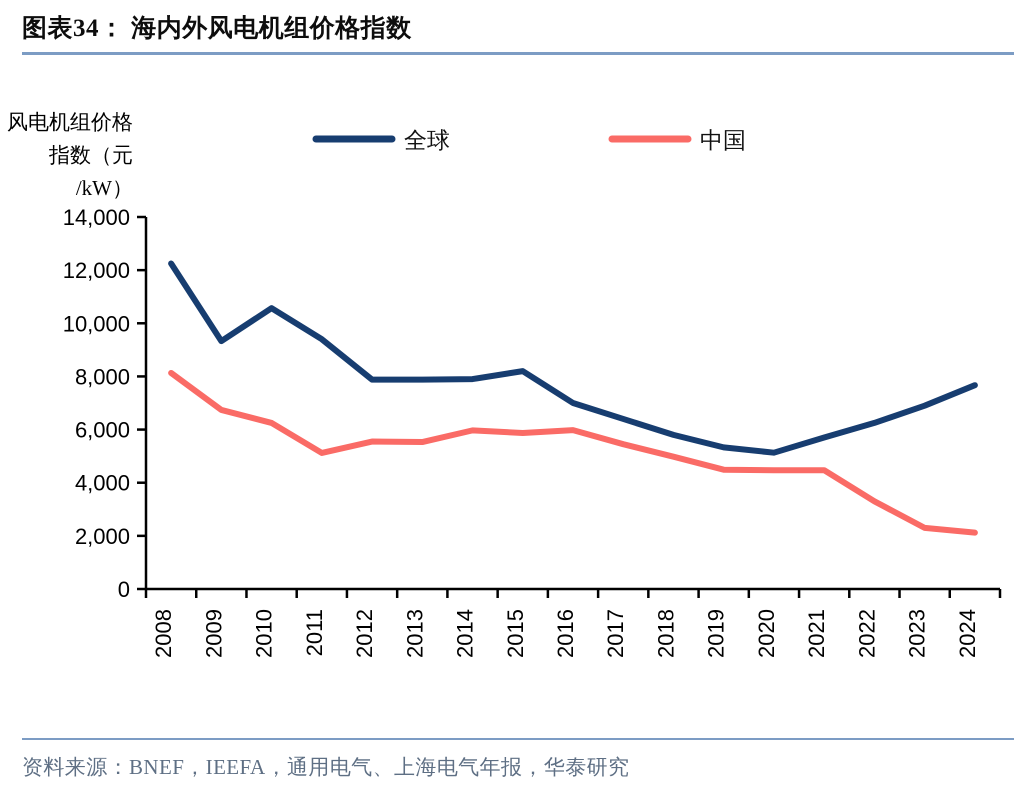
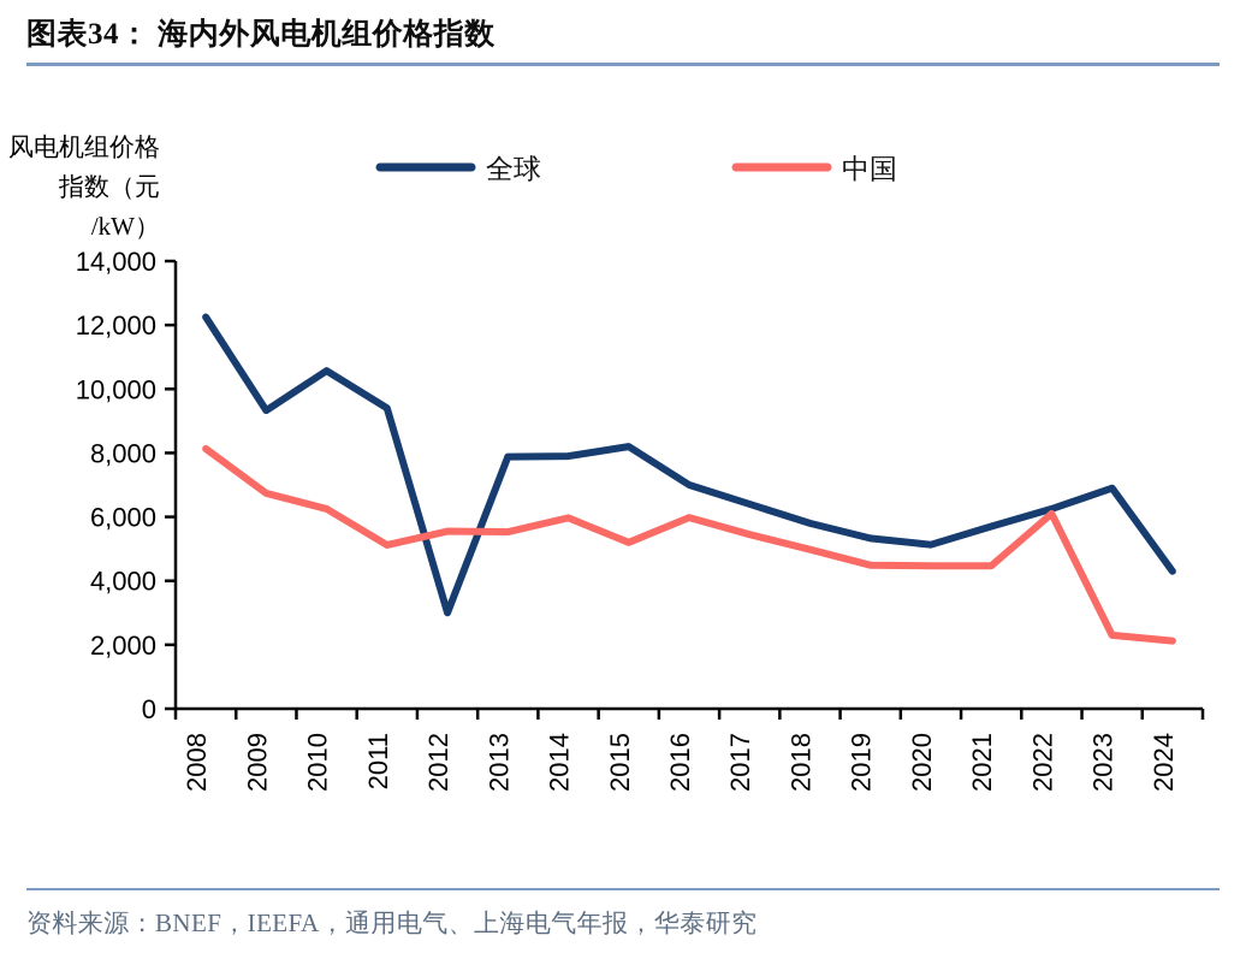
全球/2012: 7900 -> 3000
中国/2015: 5900 -> 5200
中国/2022: 3300 -> 6100
全球/2024: 7700 -> 4300
